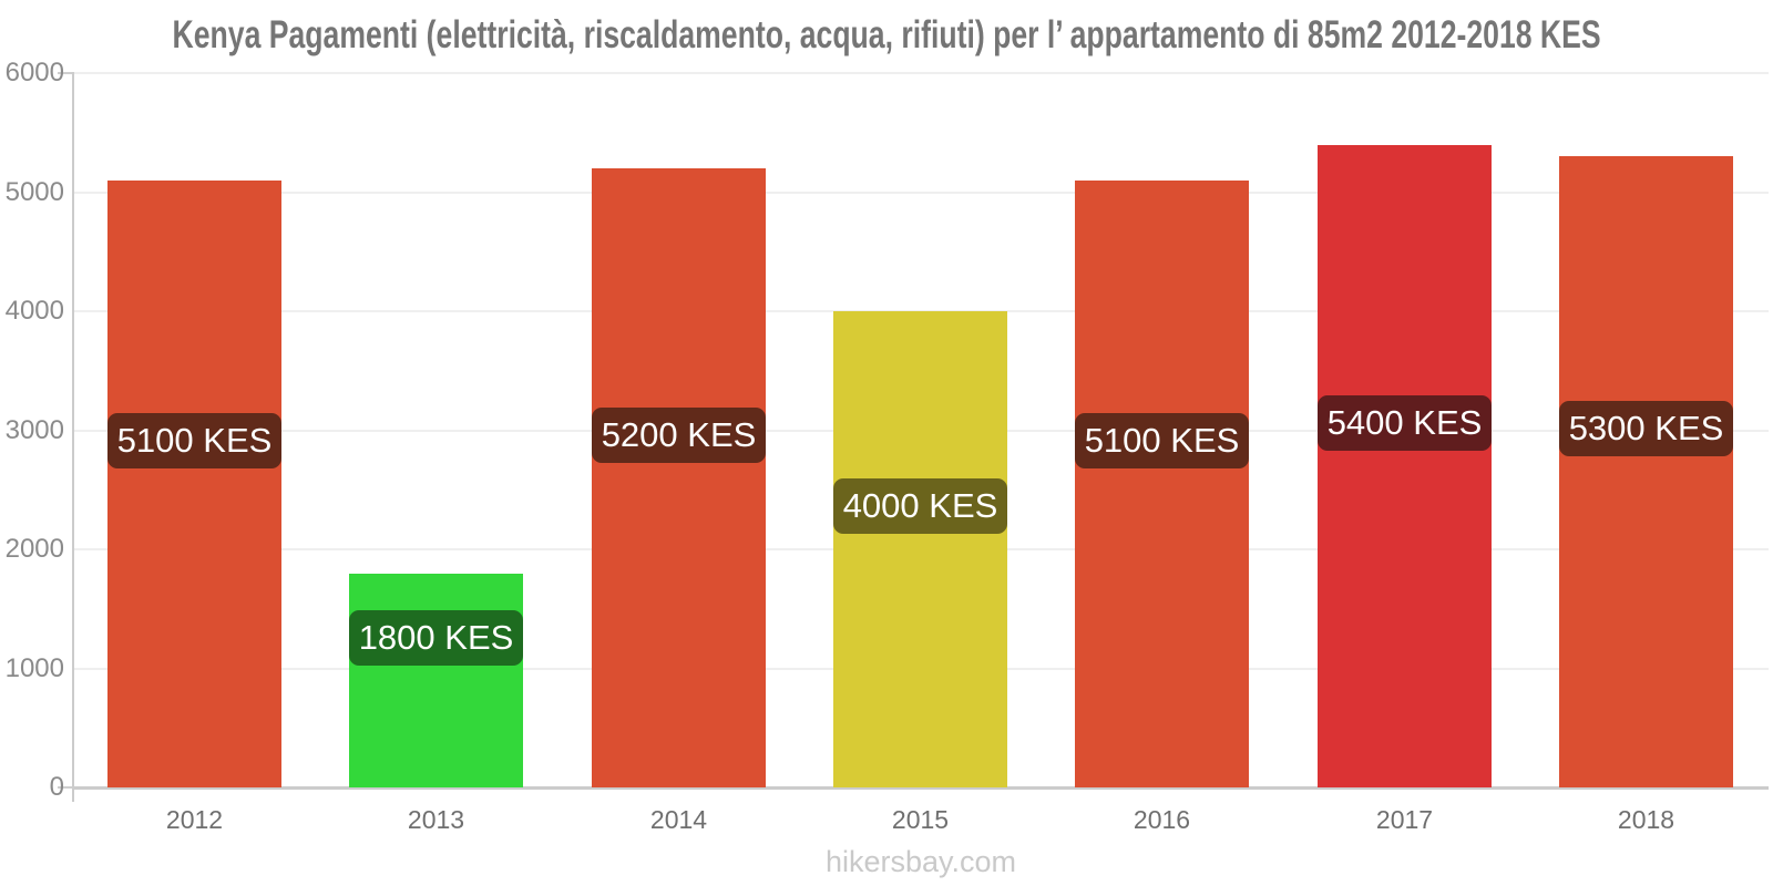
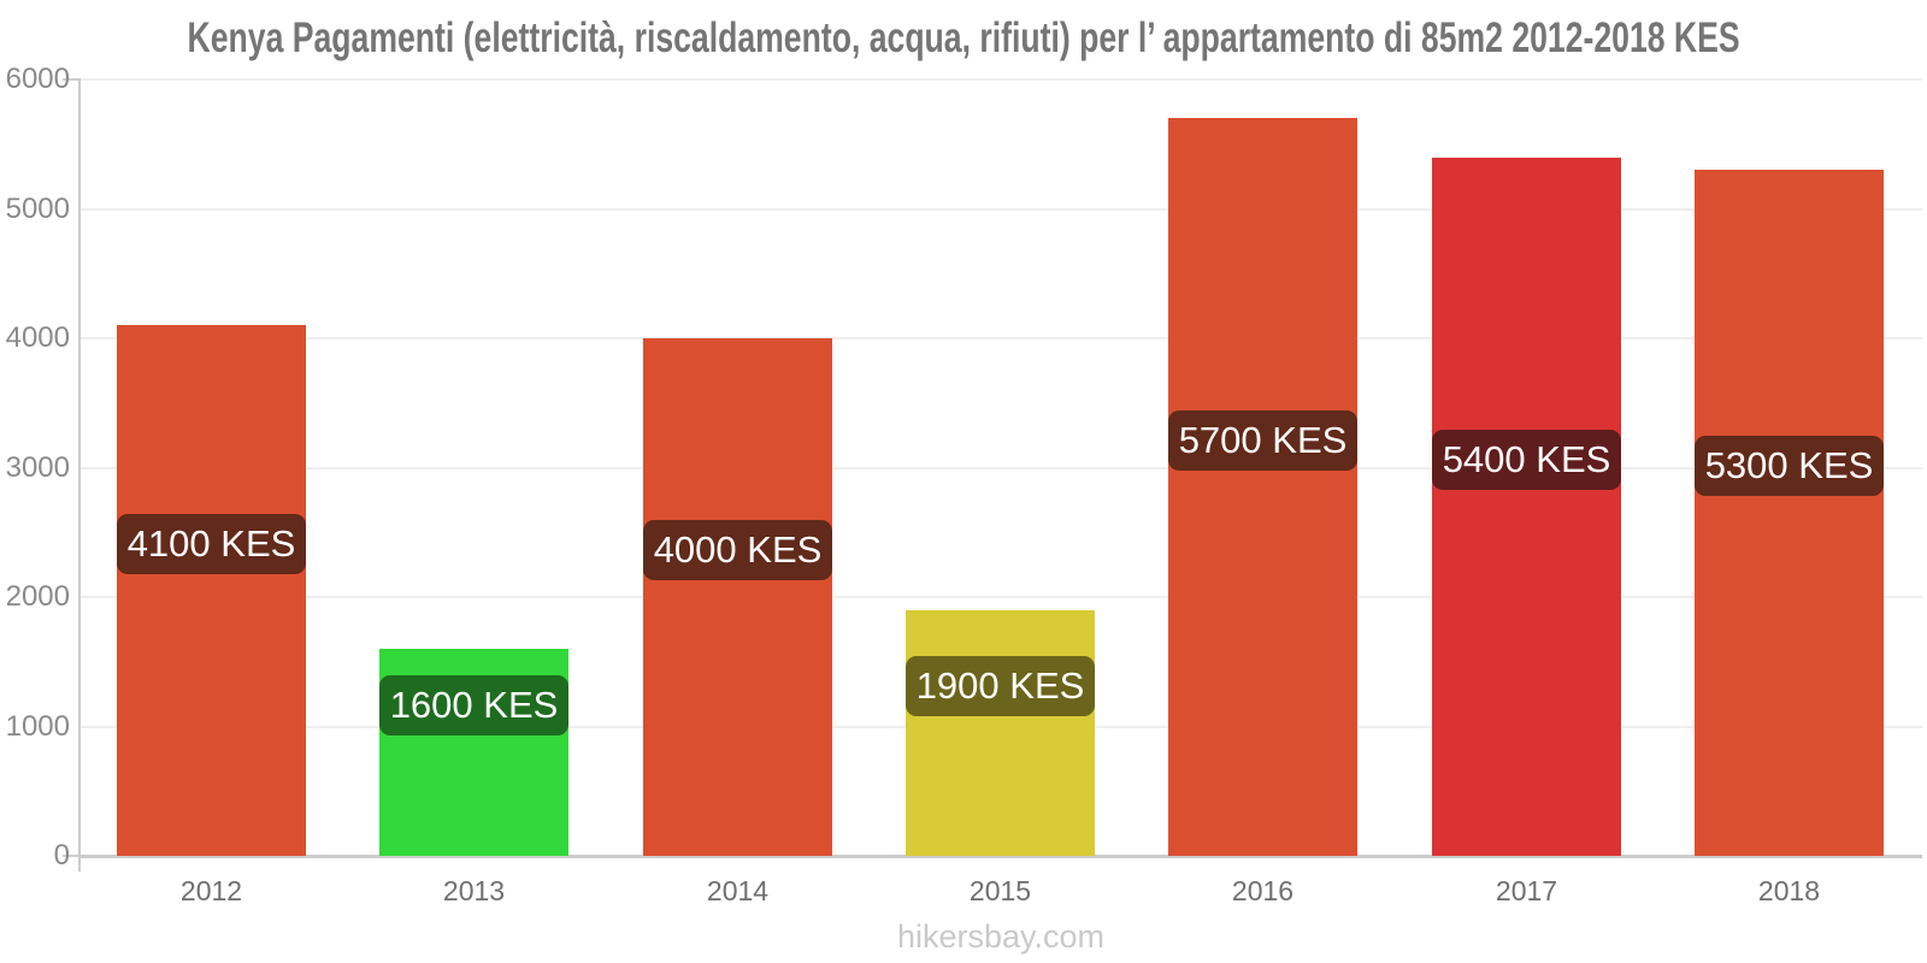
2012: 5100 -> 4100
2013: 1800 -> 1600
2014: 5200 -> 4000
2015: 4000 -> 1900
2016: 5100 -> 5700
